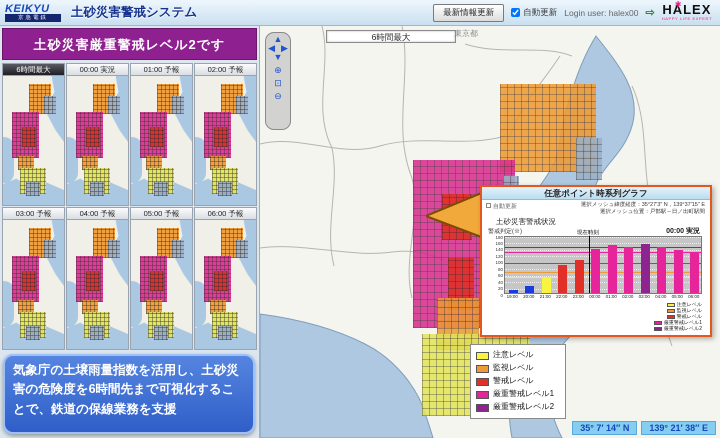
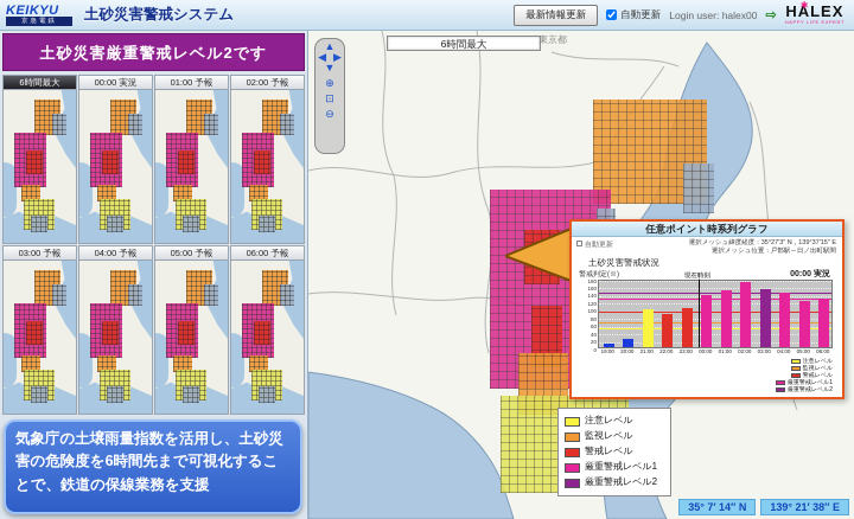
21:00: 50 -> 100
02:00: 140 -> 170
05:00: 130 -> 120
